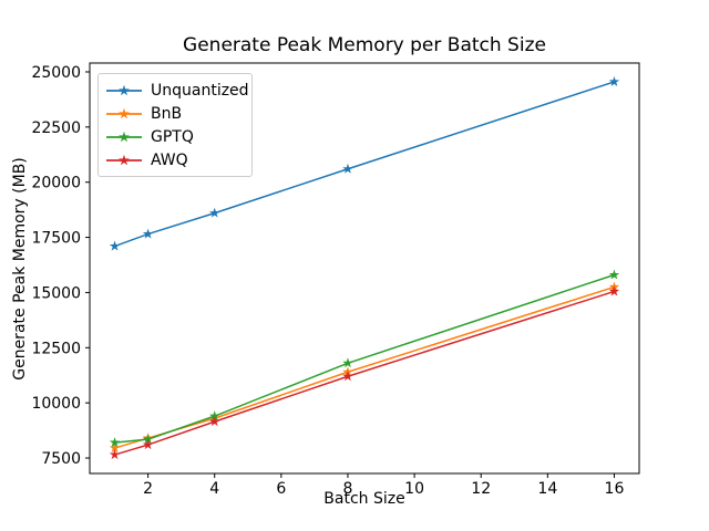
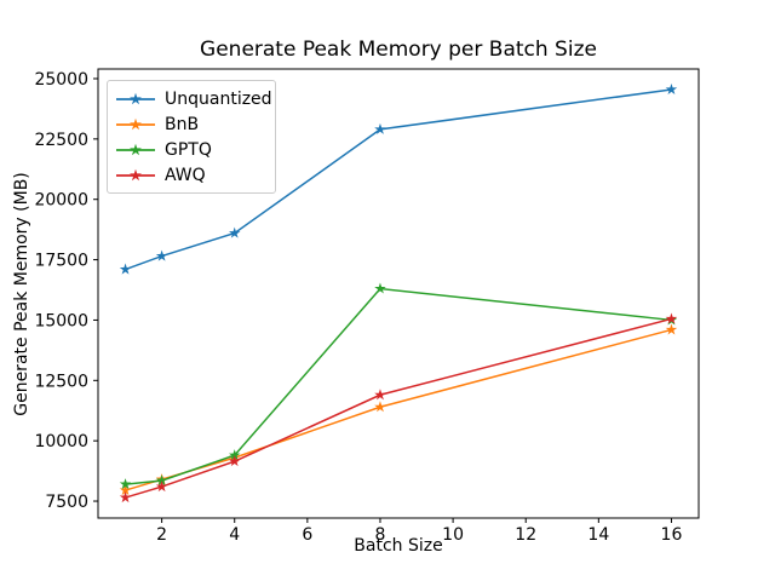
Unquantized/8: 20600 -> 22900
GPTQ/8: 11800 -> 16300
AWQ/8: 11200 -> 11900
BnB/16: 15200 -> 14600
GPTQ/16: 15800 -> 15000
